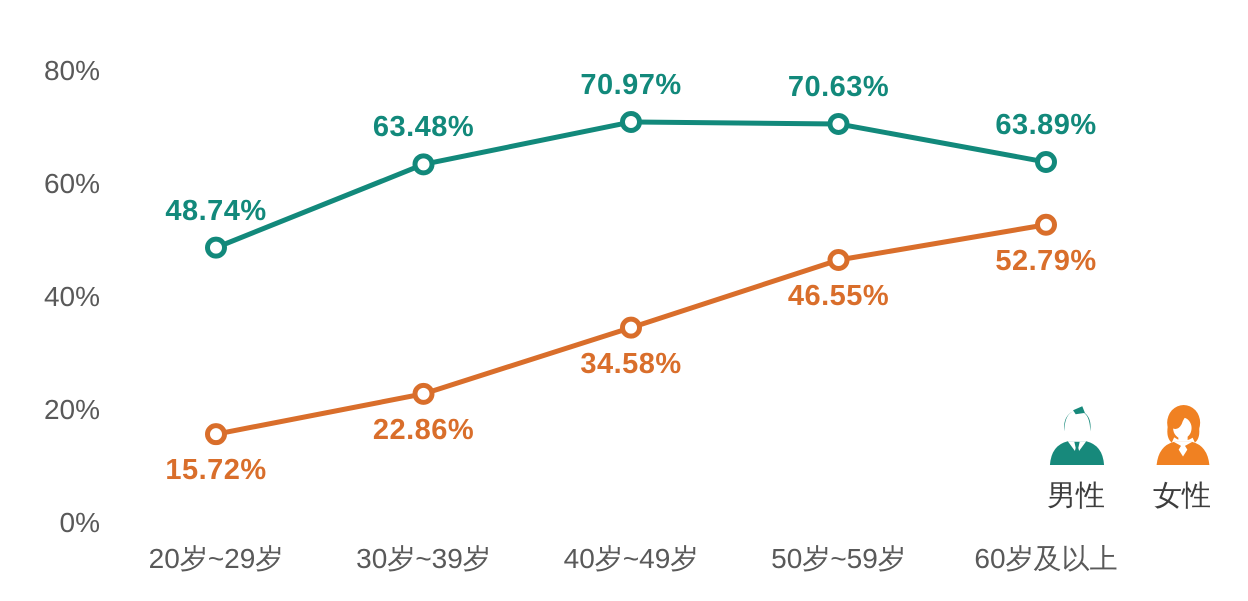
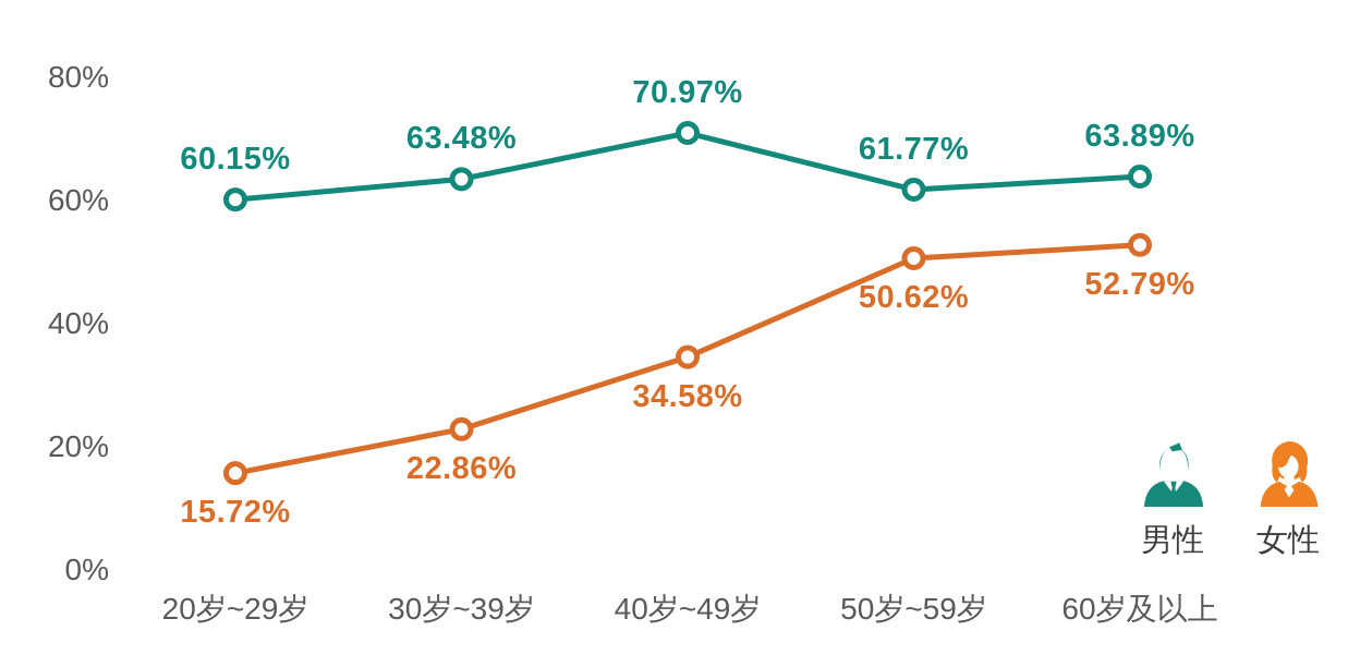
男性/20岁~29岁: 48.74% -> 60.15%
男性/50岁~59岁: 70.63% -> 61.77%
女性/50岁~59岁: 46.55% -> 50.62%
